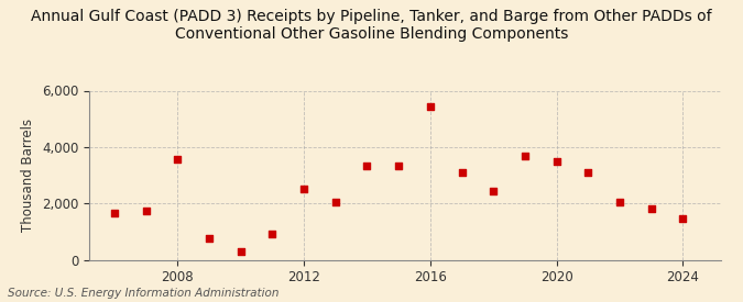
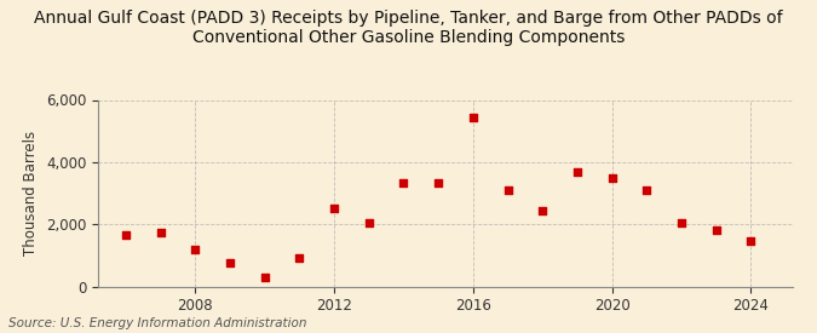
2008: 3,550 -> 1,200
